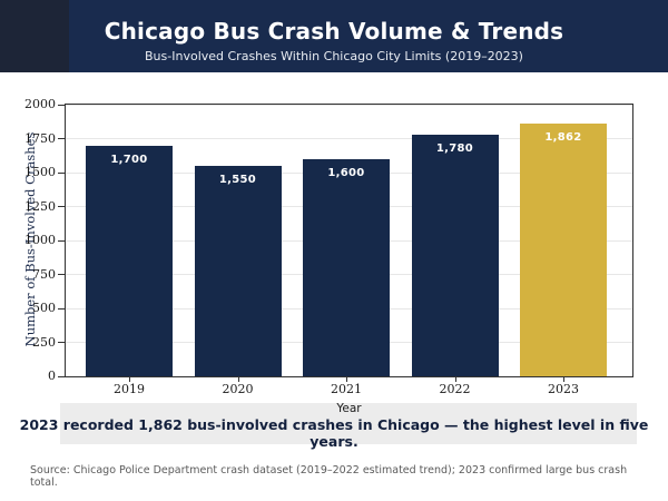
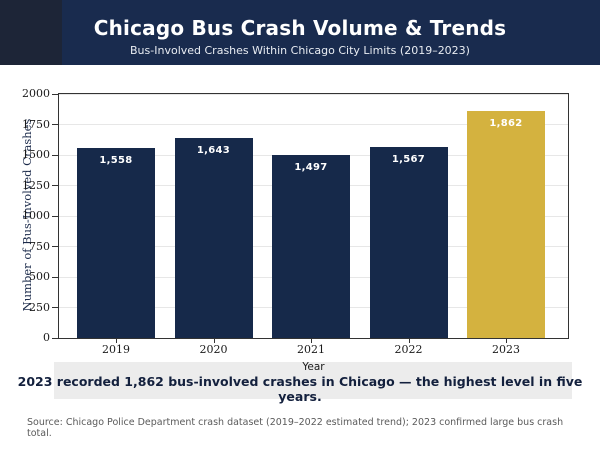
2019: 1,700 -> 1,558
2020: 1,550 -> 1,643
2021: 1,600 -> 1,497
2022: 1,780 -> 1,567
